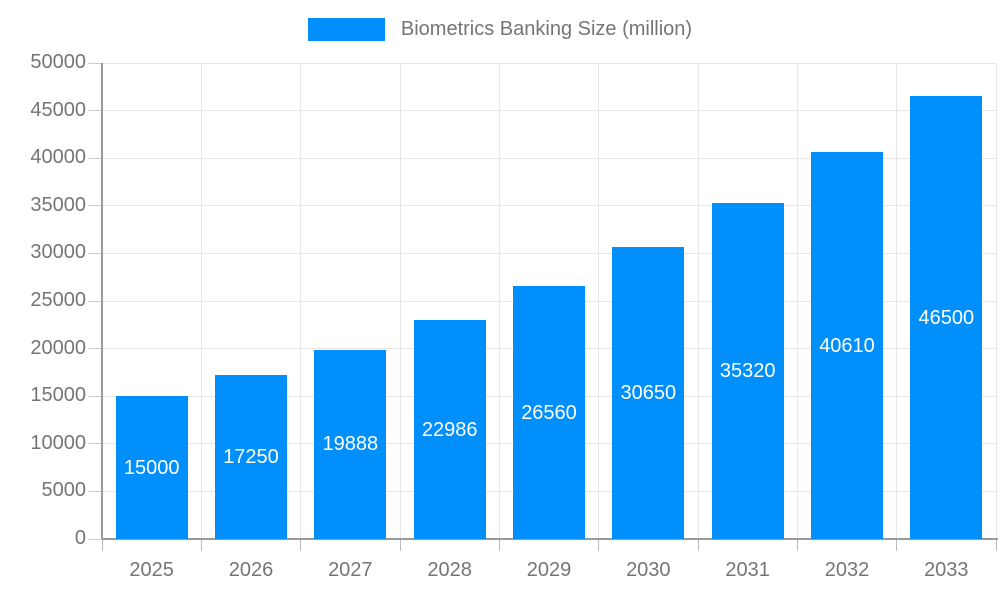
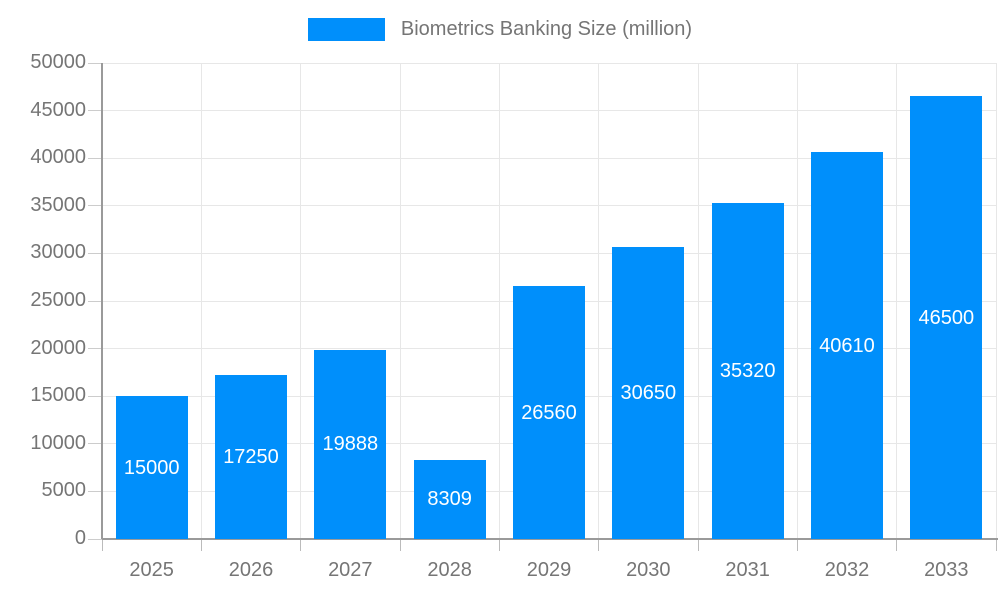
2028: 22986 -> 8309
